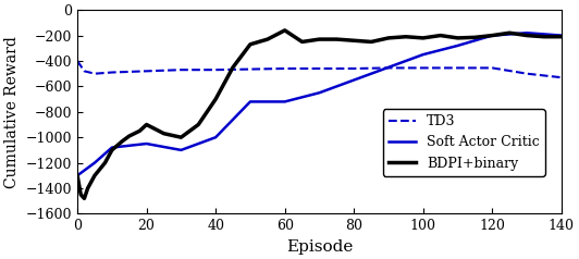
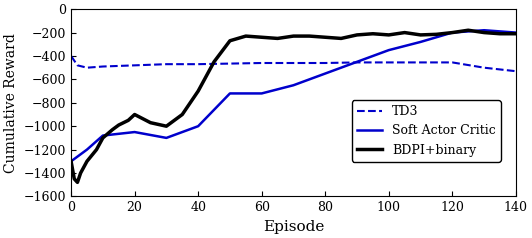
BDPI+binary/60: -160 -> -240
